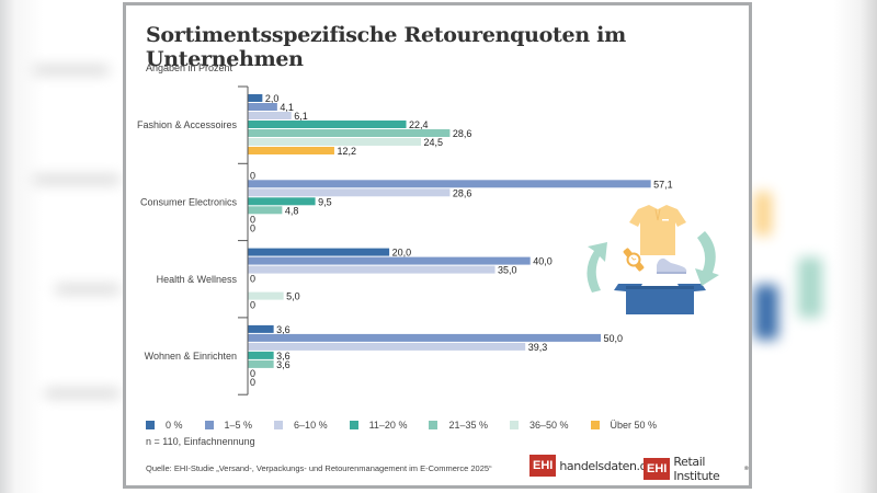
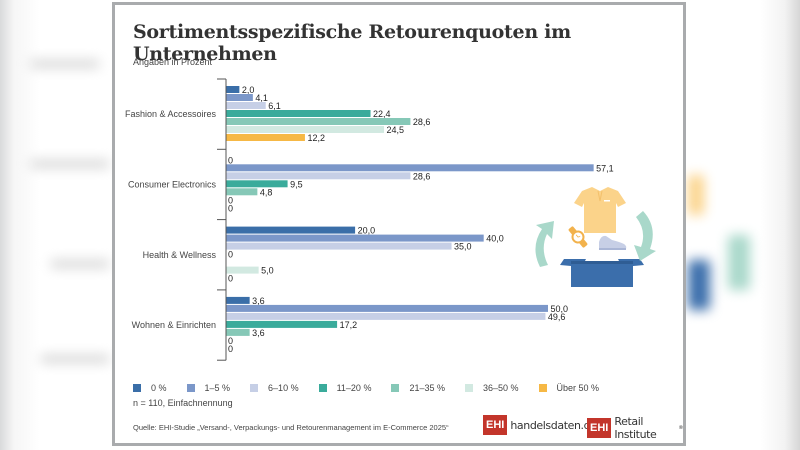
6–10 %/Wohnen & Einrichten: 39,3 -> 49,6
11–20 %/Wohnen & Einrichten: 3,6 -> 17,2
